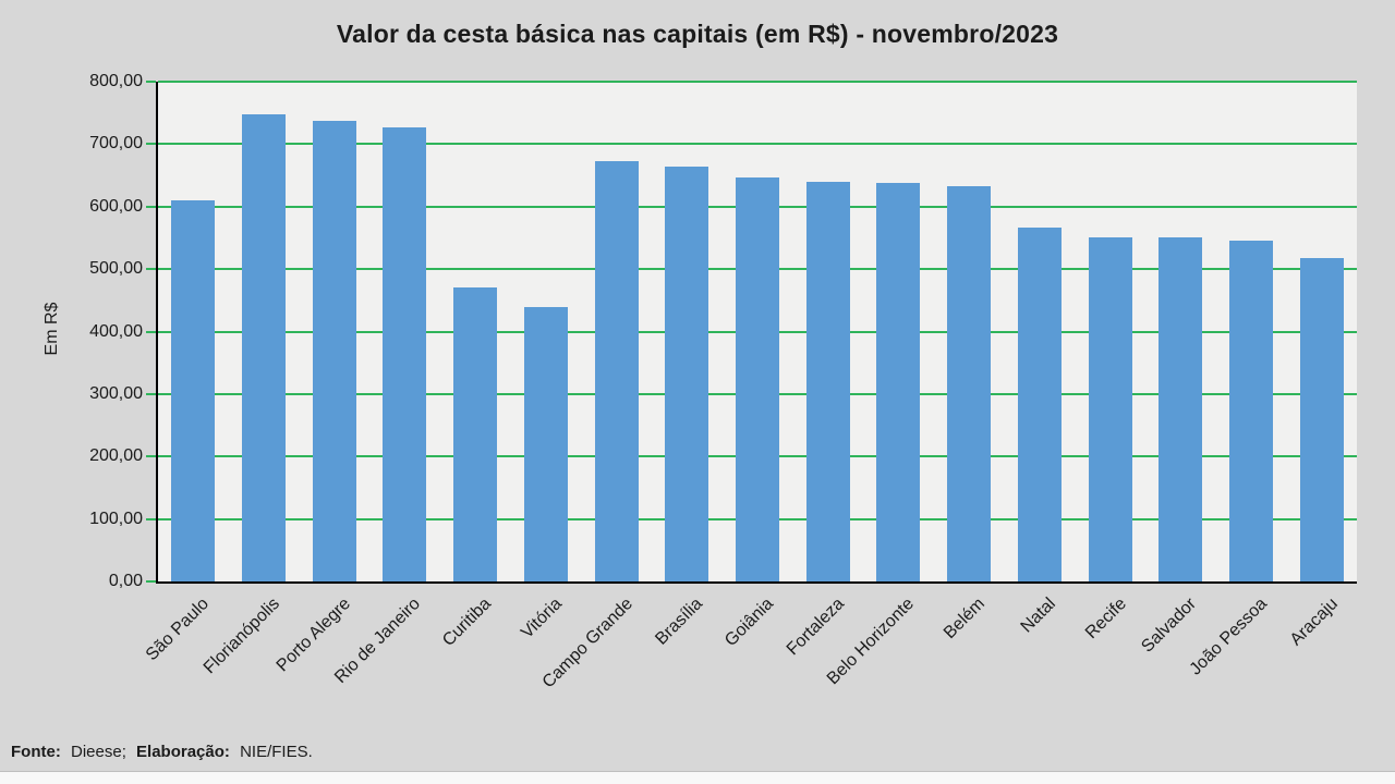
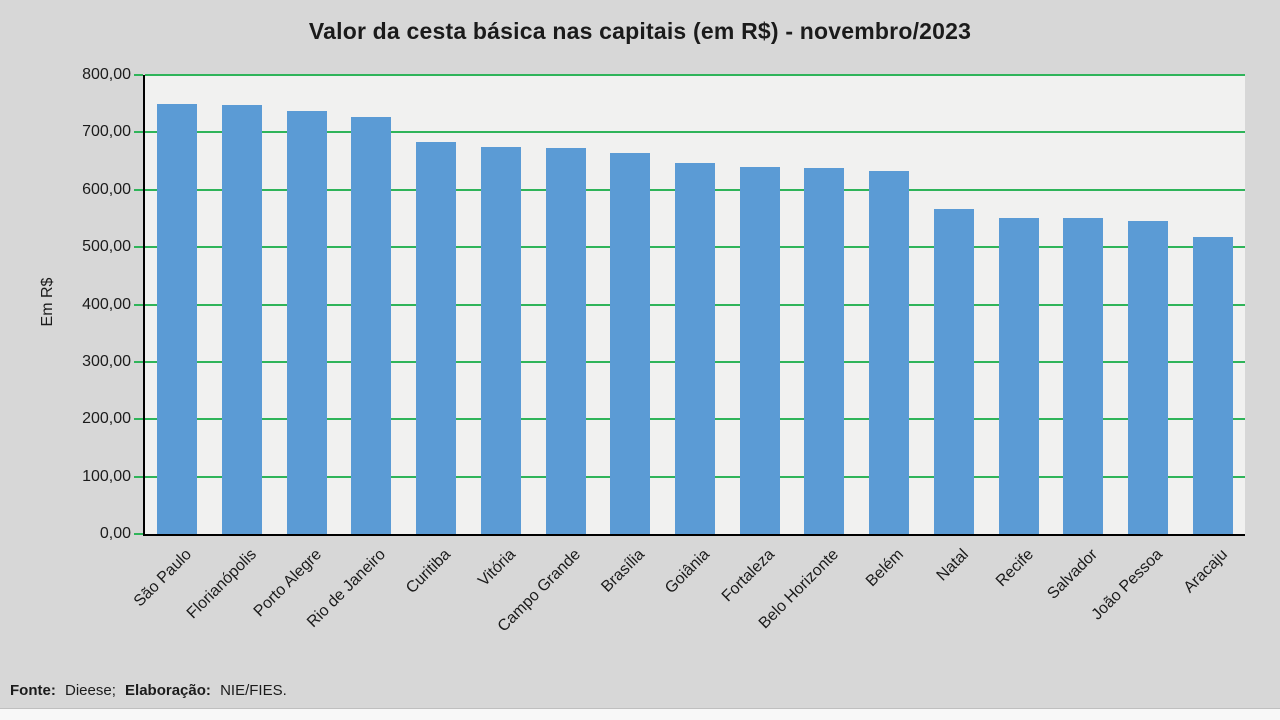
São Paulo: 610 -> 750
Curitiba: 470 -> 680
Vitória: 440 -> 680
